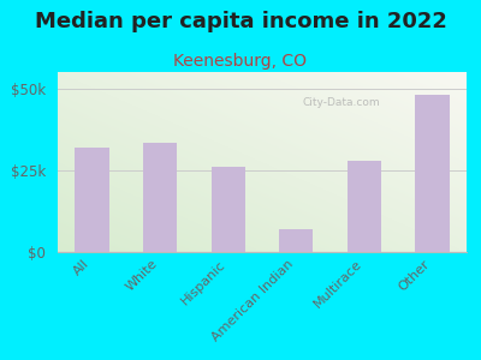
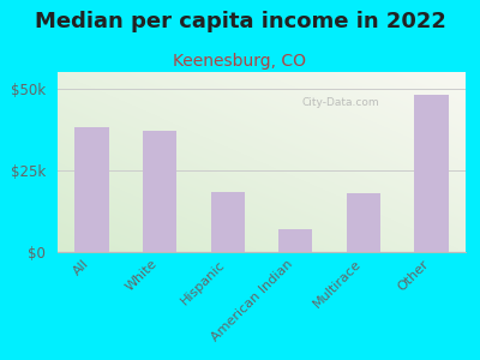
All: $32.0k -> $38.0k
White: $33.5k -> $37.0k
Hispanic: $26.0k -> $18.5k
Multirace: $28.0k -> $18.0k
